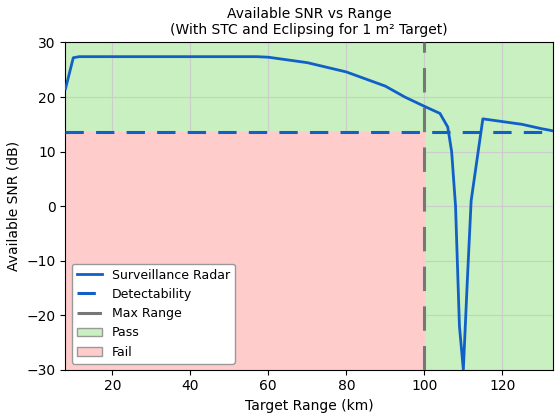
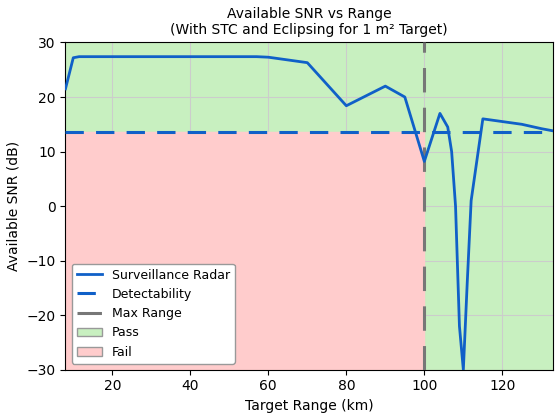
80: 24.6 -> 18.4
100: 18.3 -> 8.2
